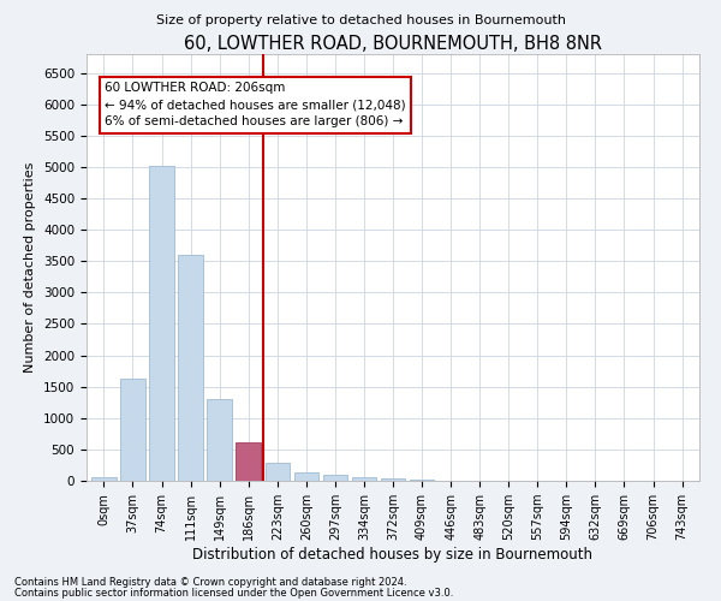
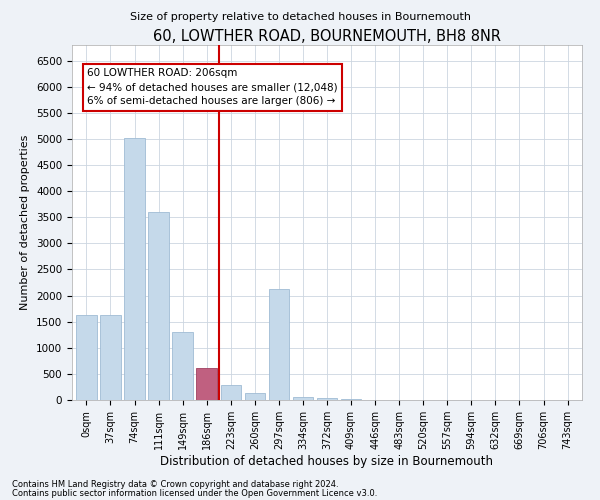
0sqm: 50 -> 1620
297sqm: 100 -> 2120
